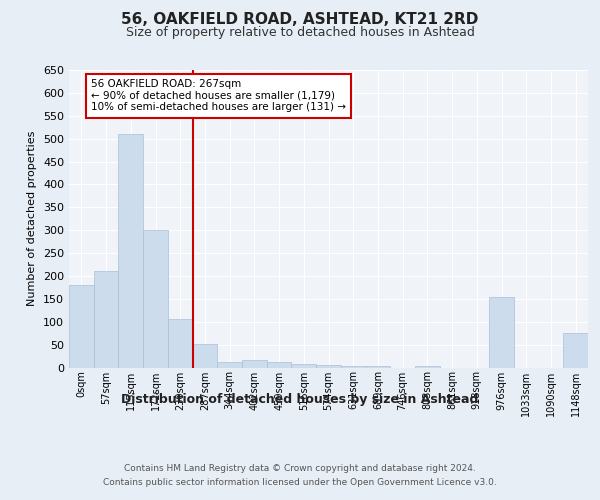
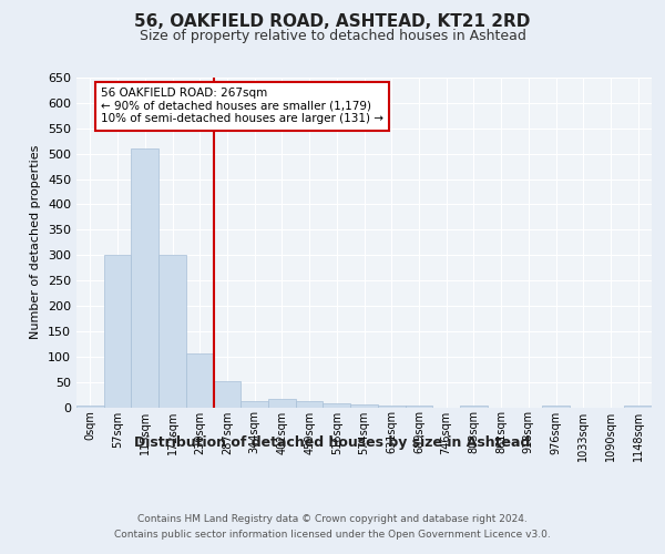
0sqm: 180 -> 3
57sqm: 210 -> 300
976sqm: 155 -> 3
1148sqm: 75 -> 3
